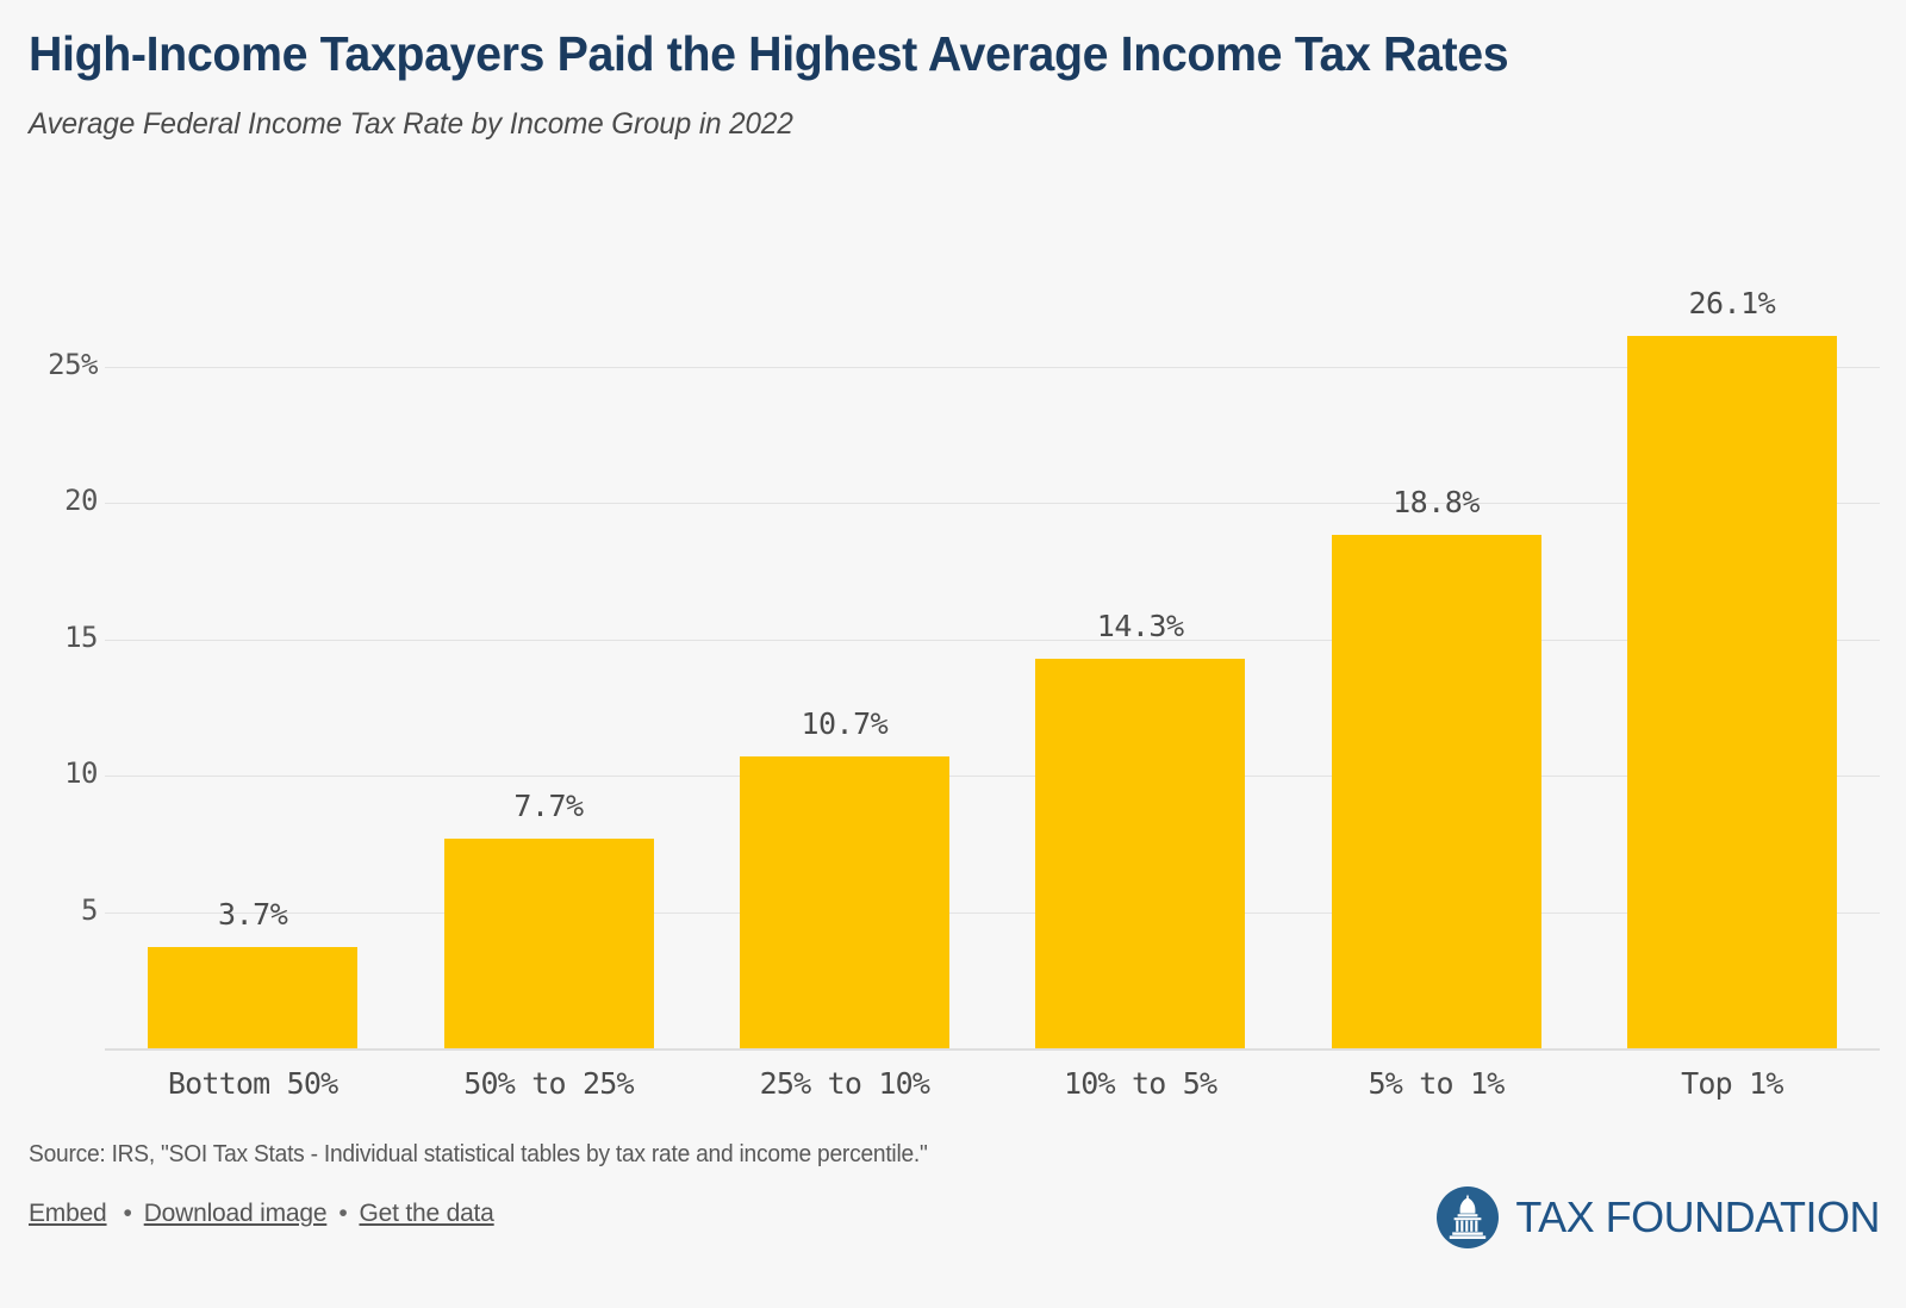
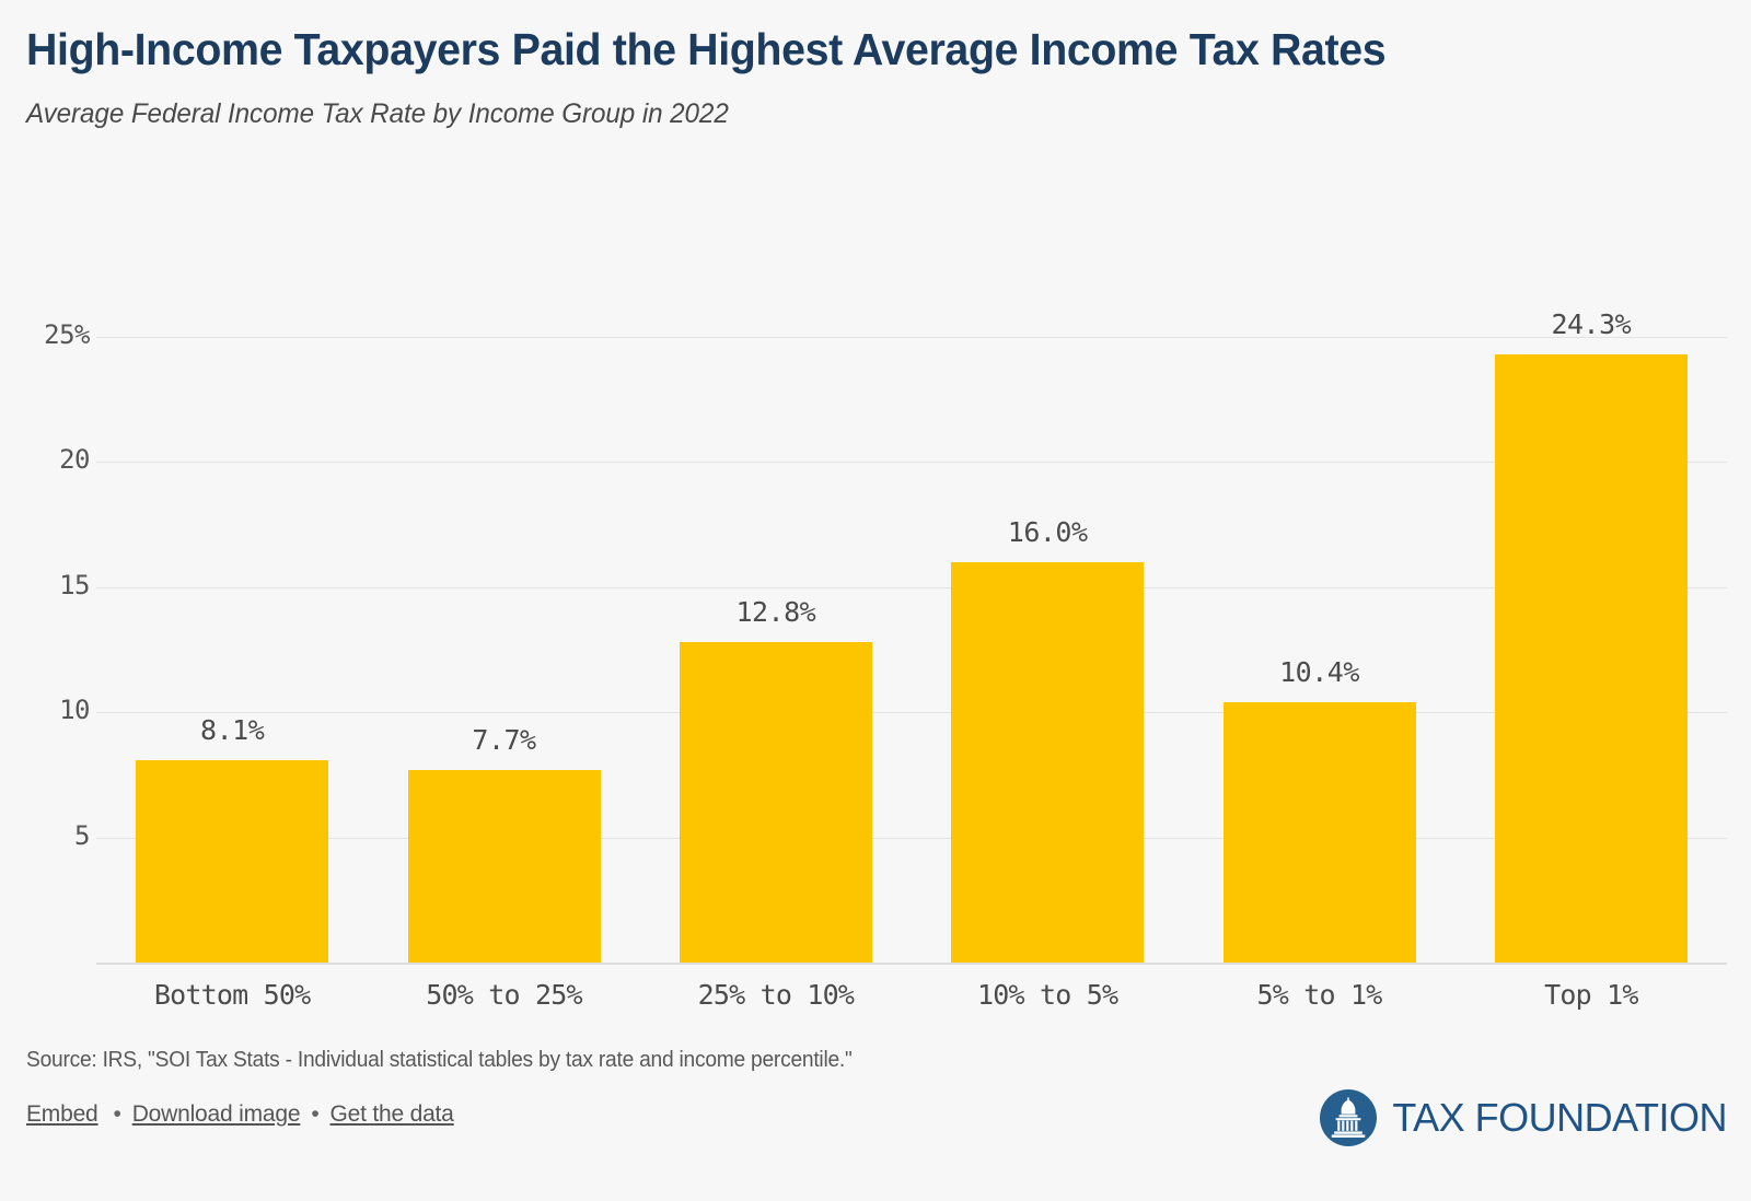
Bottom 50%: 3.7% -> 8.1%
25% to 10%: 10.7% -> 12.8%
10% to 5%: 14.3% -> 16.0%
5% to 1%: 18.8% -> 10.4%
Top 1%: 26.1% -> 24.3%
